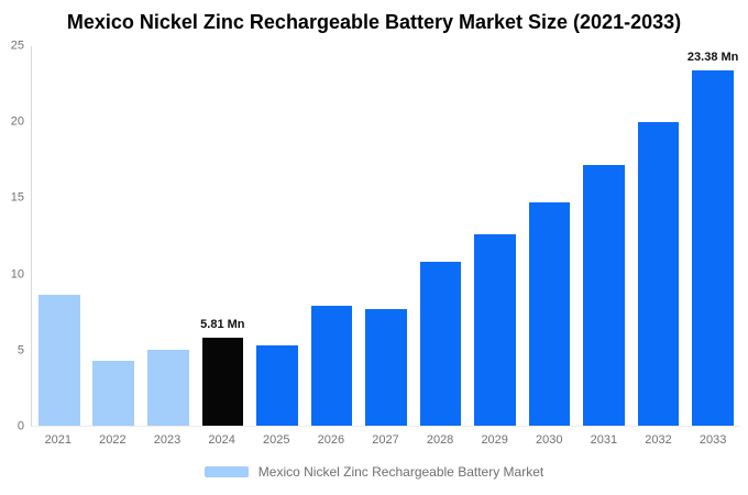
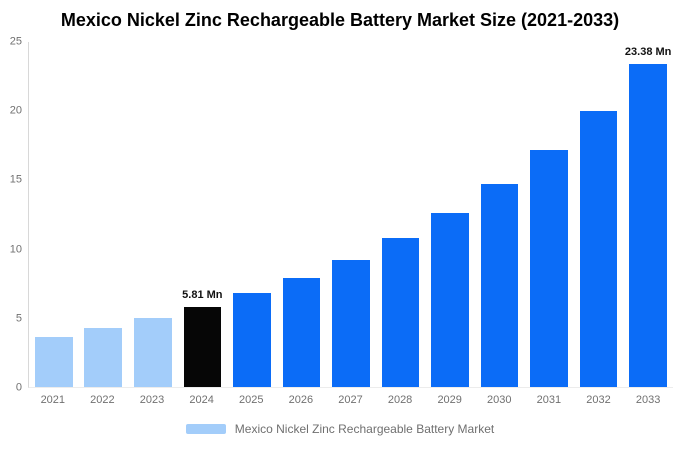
2021: 8.6 -> 3.6
2025: 5.3 -> 6.8
2027: 7.7 -> 9.2
